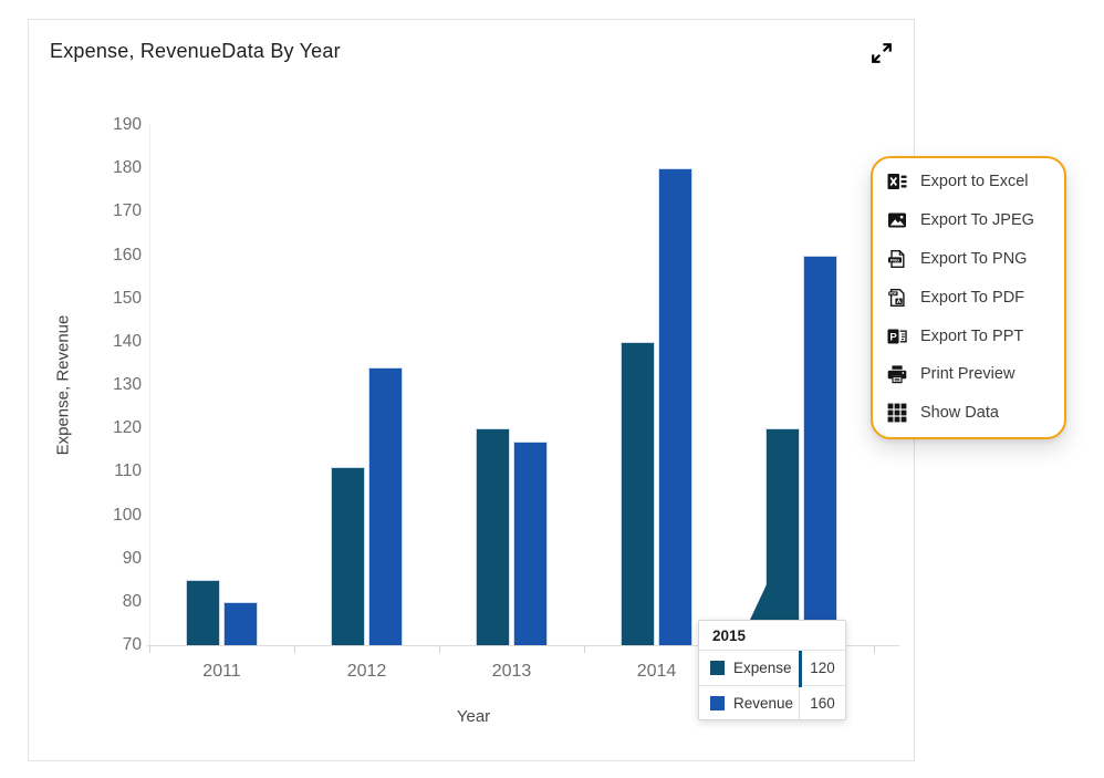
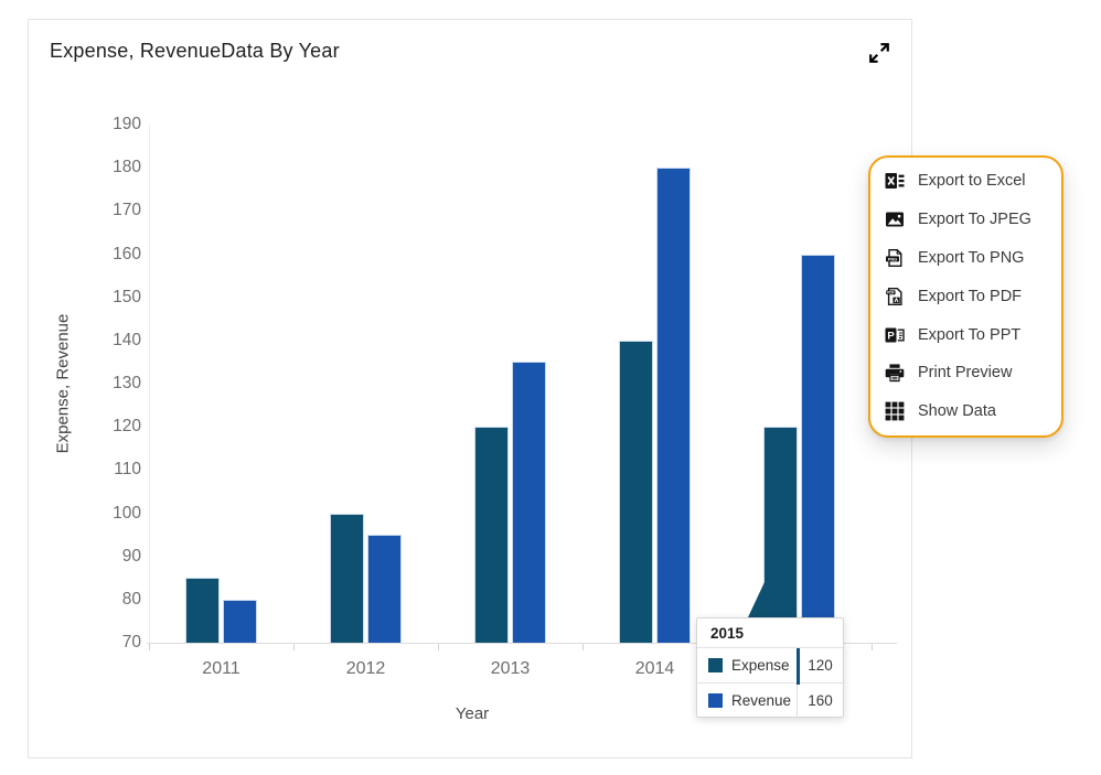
Expense/2012: 111 -> 100
Revenue/2012: 134 -> 95
Revenue/2013: 117 -> 135
